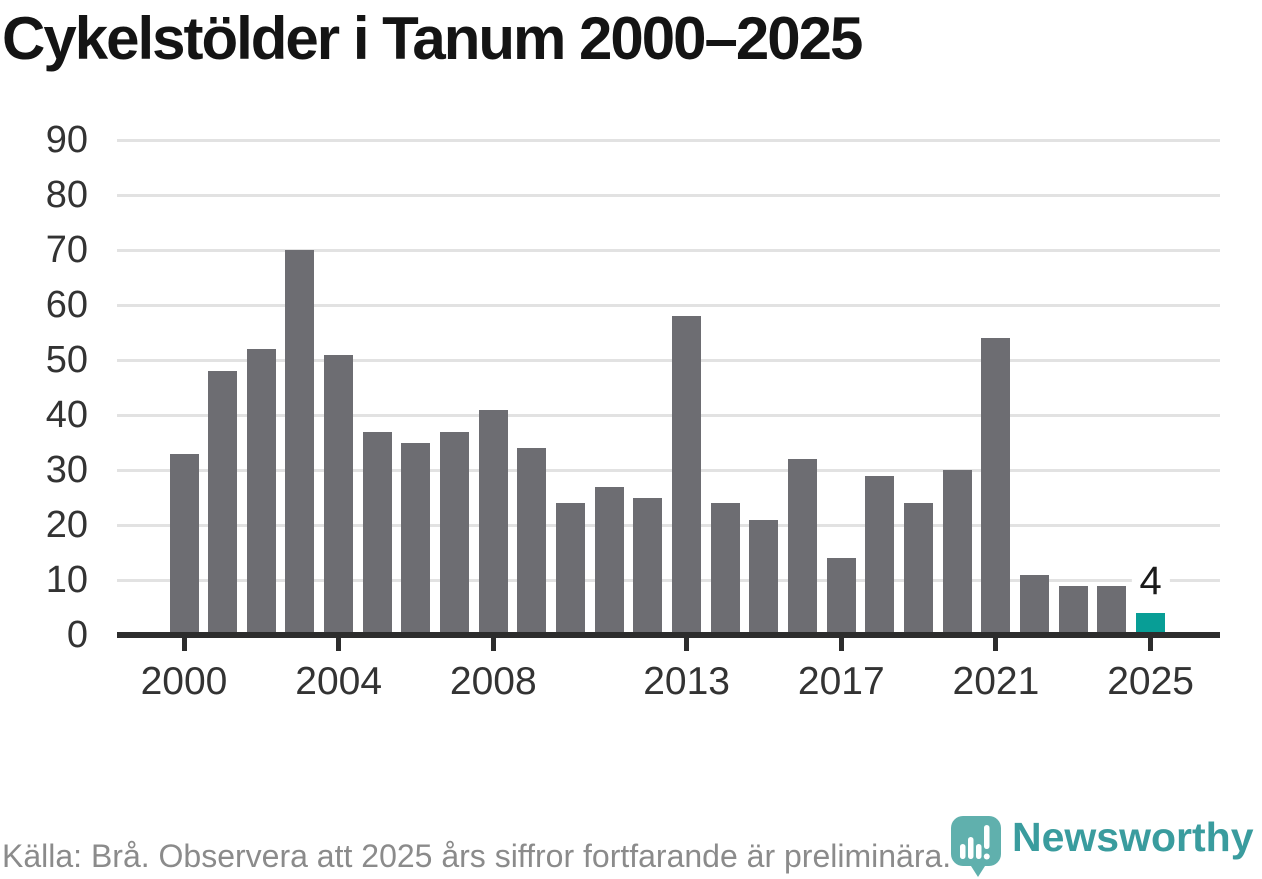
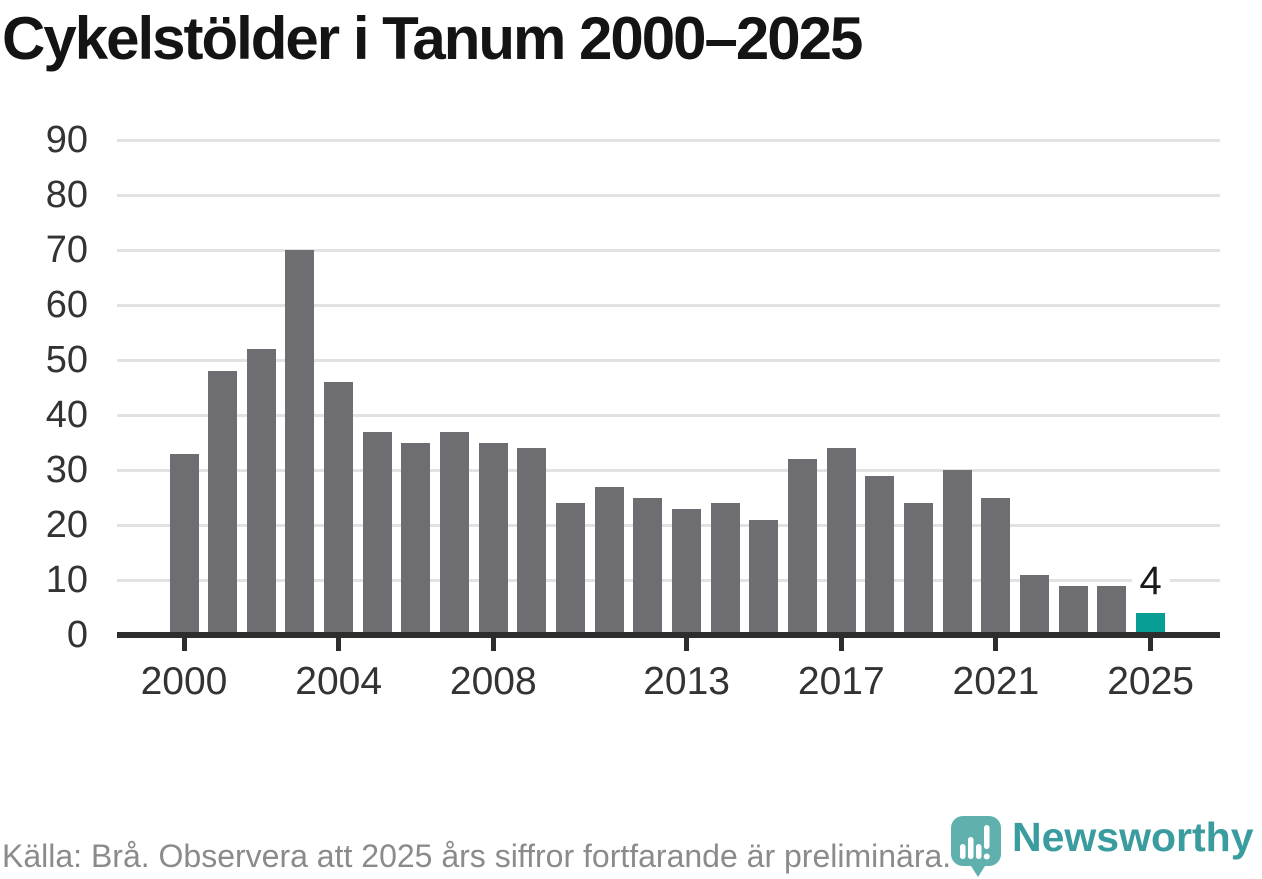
2004: 51 -> 46
2008: 41 -> 35
2013: 58 -> 23
2017: 14 -> 34
2021: 54 -> 25
